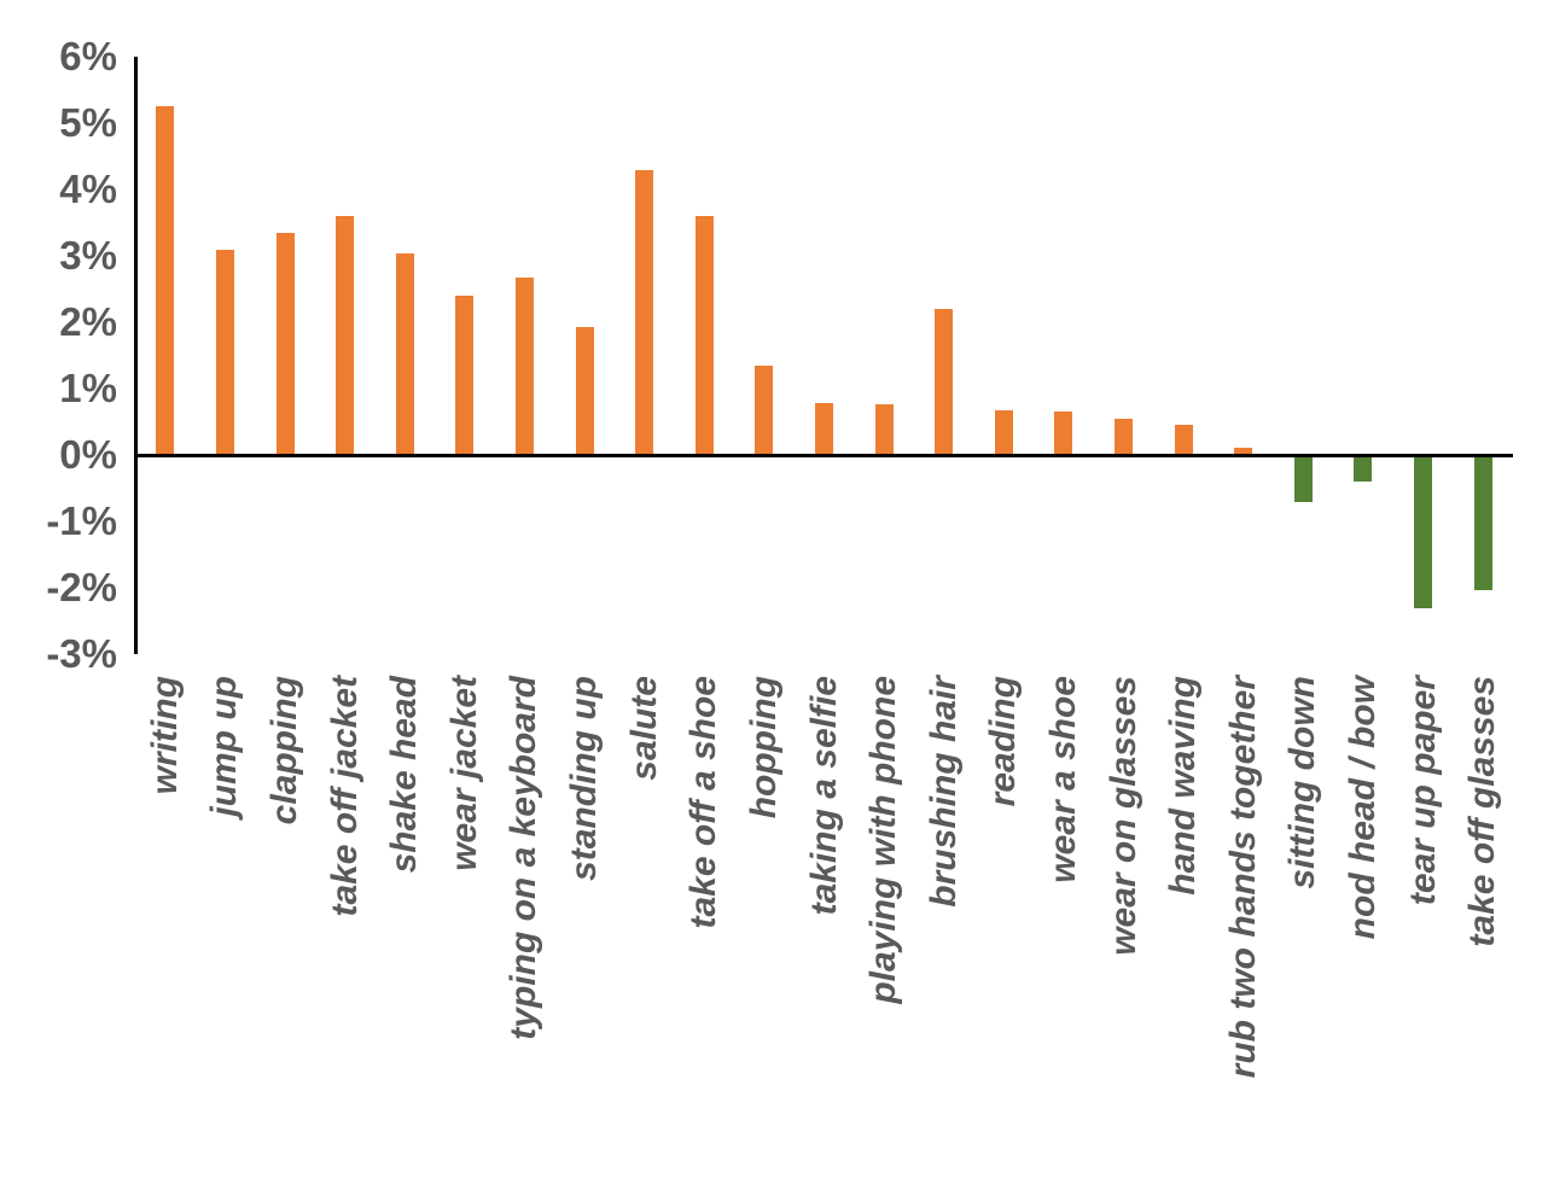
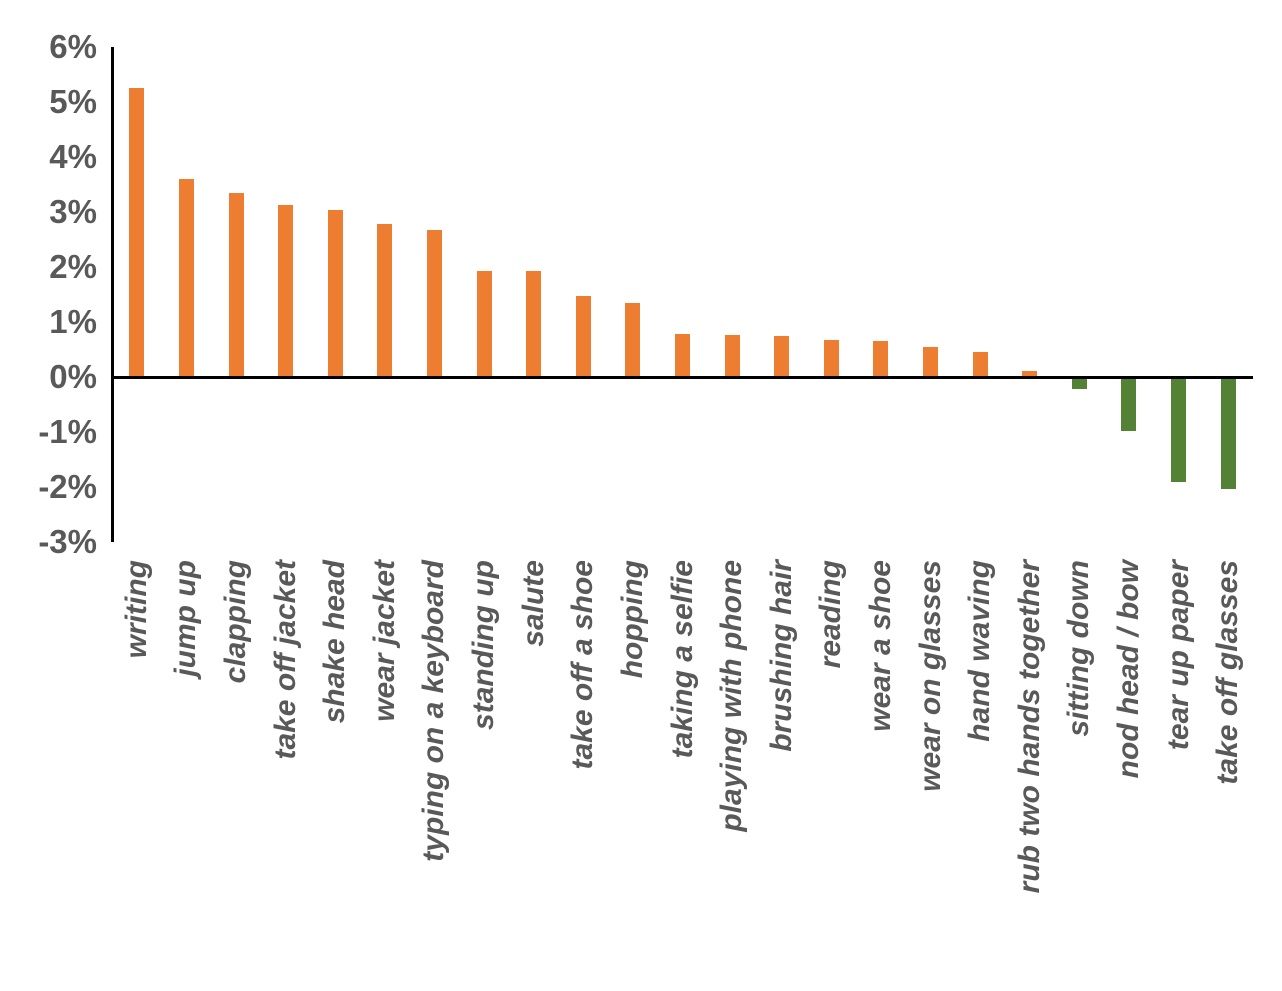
jump up: 3.1% -> 3.6%
take off jacket: 3.6% -> 3.1%
wear jacket: 2.4% -> 2.8%
salute: 4.3% -> 1.9%
take off a shoe: 3.6% -> 1.5%
brushing hair: 2.2% -> 0.8%
sitting down: -0.7% -> -0.2%
nod head / bow: -0.4% -> -1.0%
tear up paper: -2.3% -> -1.9%
